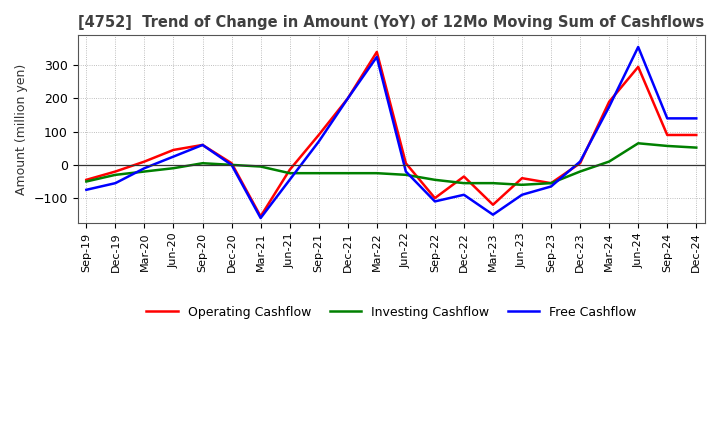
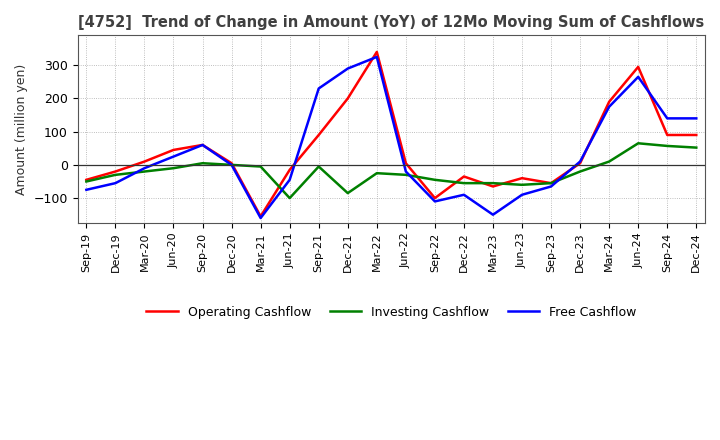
Investing Cashflow/Jun-21: -25 -> -100
Investing Cashflow/Sep-21: -25 -> -5
Free Cashflow/Sep-21: 70 -> 230
Investing Cashflow/Dec-21: -25 -> -85
Free Cashflow/Dec-21: 200 -> 290
Operating Cashflow/Mar-23: -120 -> -65
Free Cashflow/Jun-24: 355 -> 265
